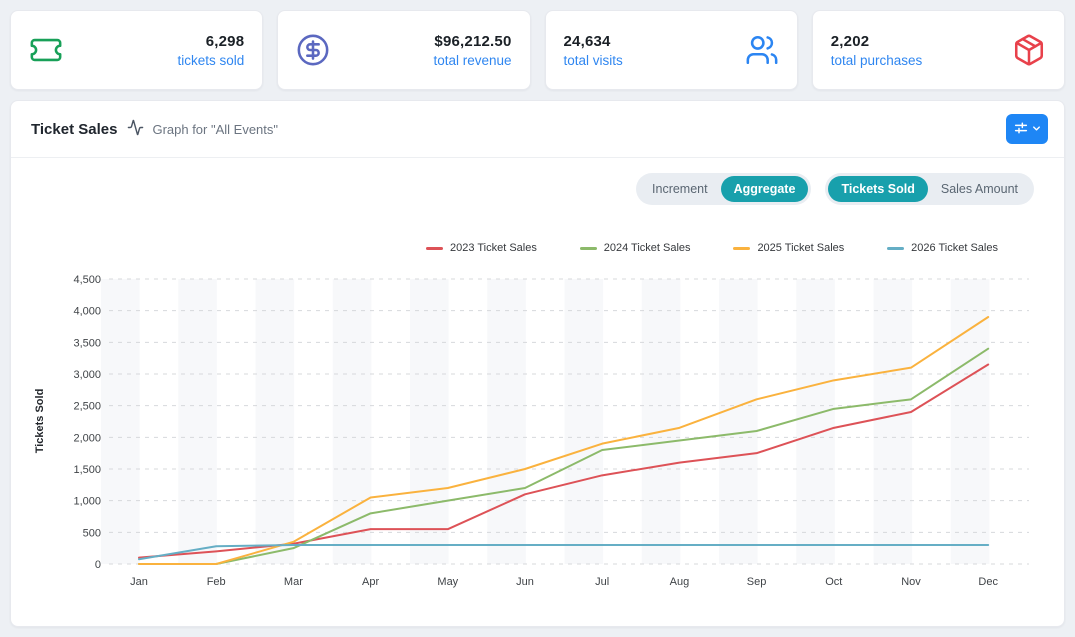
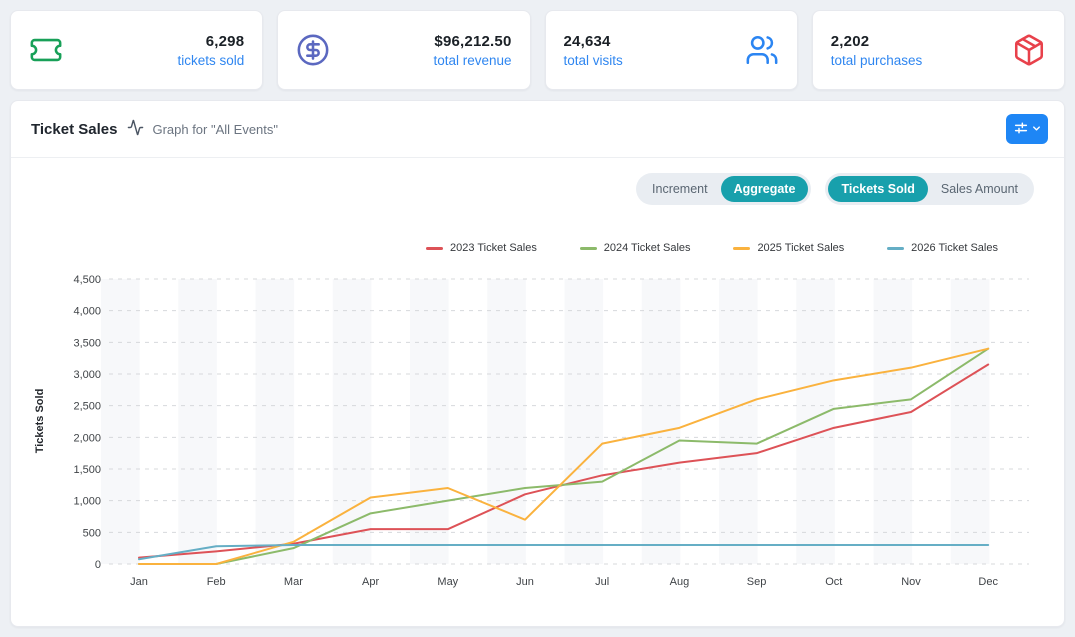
2025 Ticket Sales/Jun: 1500 -> 700
2024 Ticket Sales/Jul: 1800 -> 1300
2024 Ticket Sales/Sep: 2100 -> 1900
2025 Ticket Sales/Dec: 3900 -> 3400
